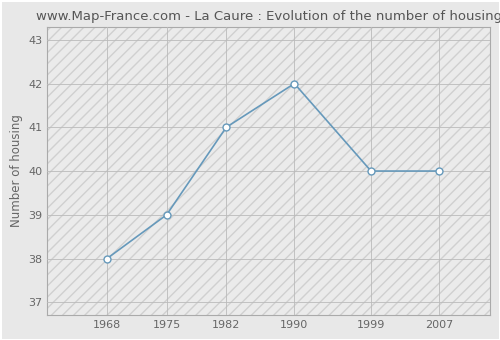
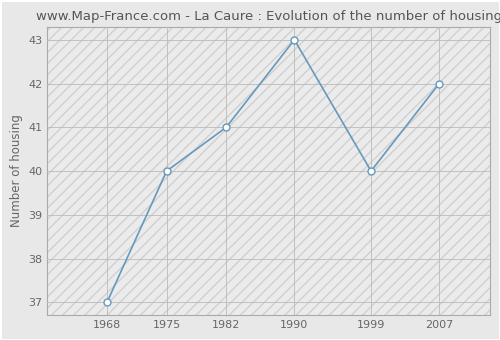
1968: 38 -> 37
1975: 39 -> 40
1990: 42 -> 43
2007: 40 -> 42
